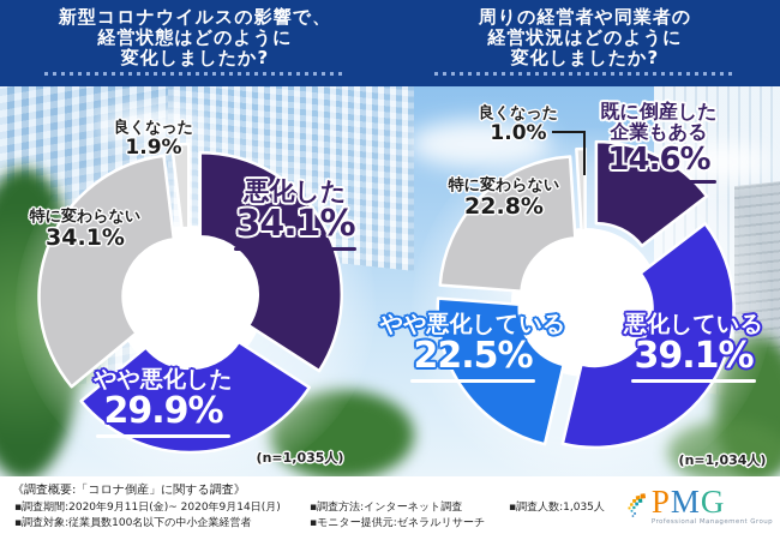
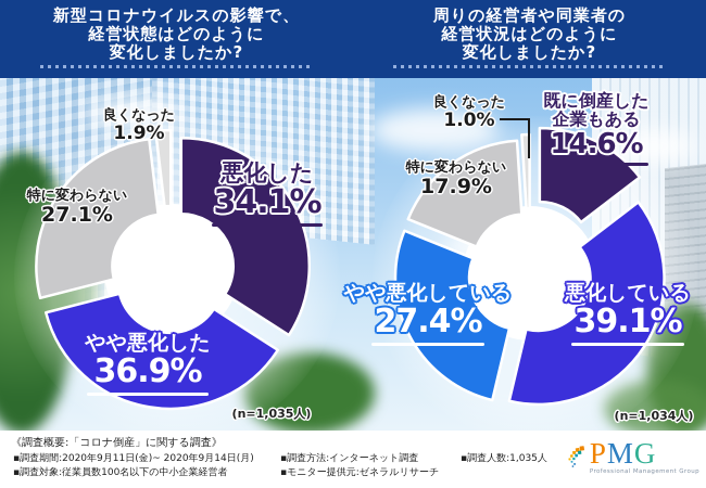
新型コロナウイルスの影響で、経営状態はどのように変化しましたか?/やや悪化した: 29.9% -> 36.9%
新型コロナウイルスの影響で、経営状態はどのように変化しましたか?/特に変わらない: 34.1% -> 27.1%
周りの経営者や同業者の経営状況はどのように変化しましたか?/やや悪化している: 22.5% -> 27.4%
周りの経営者や同業者の経営状況はどのように変化しましたか?/特に変わらない: 22.8% -> 17.9%
